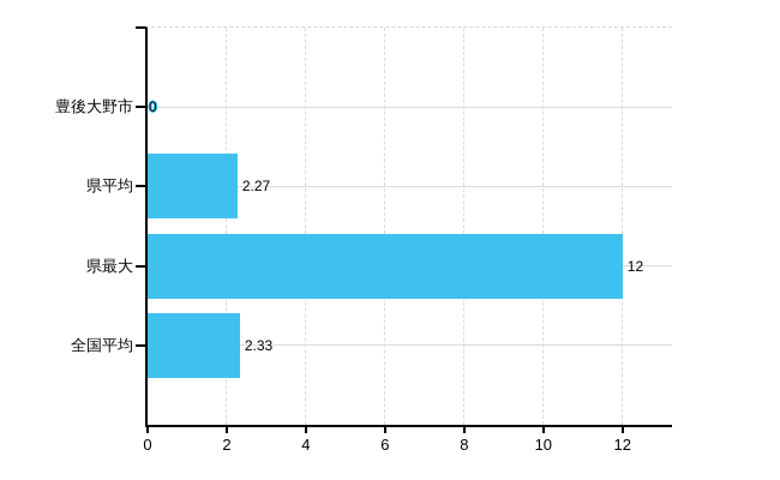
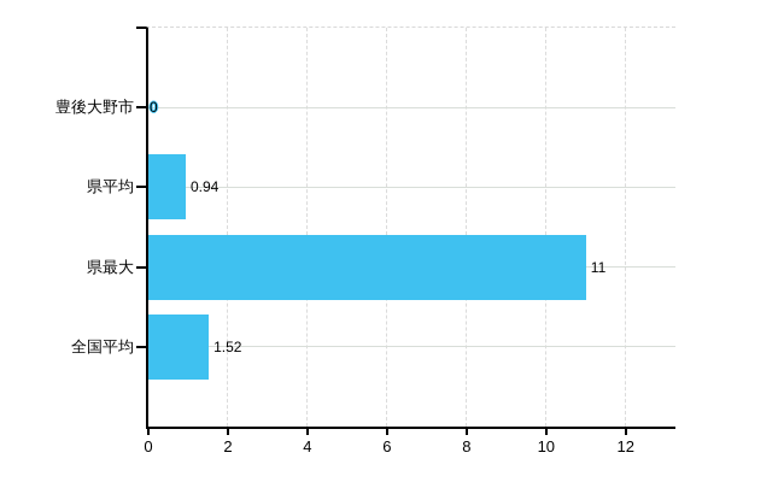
県平均: 2.27 -> 0.94
県最大: 12 -> 11
全国平均: 2.33 -> 1.52
